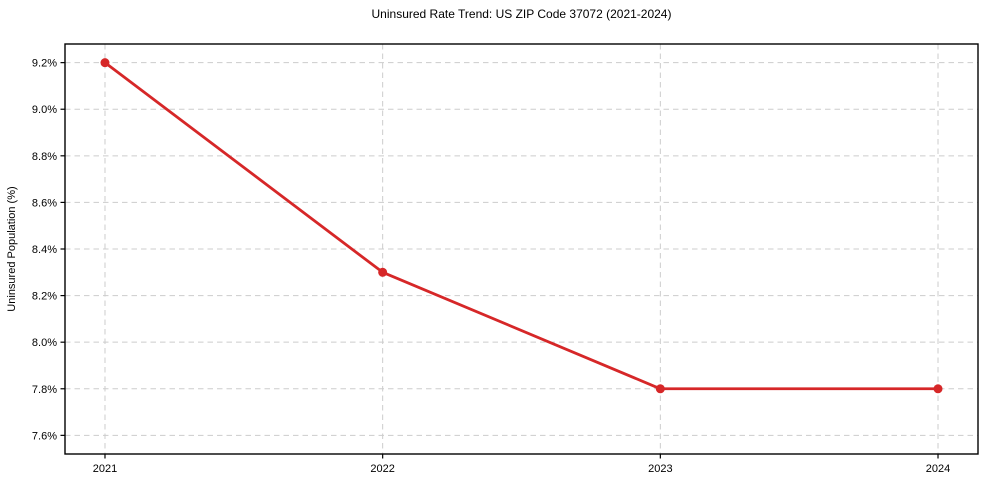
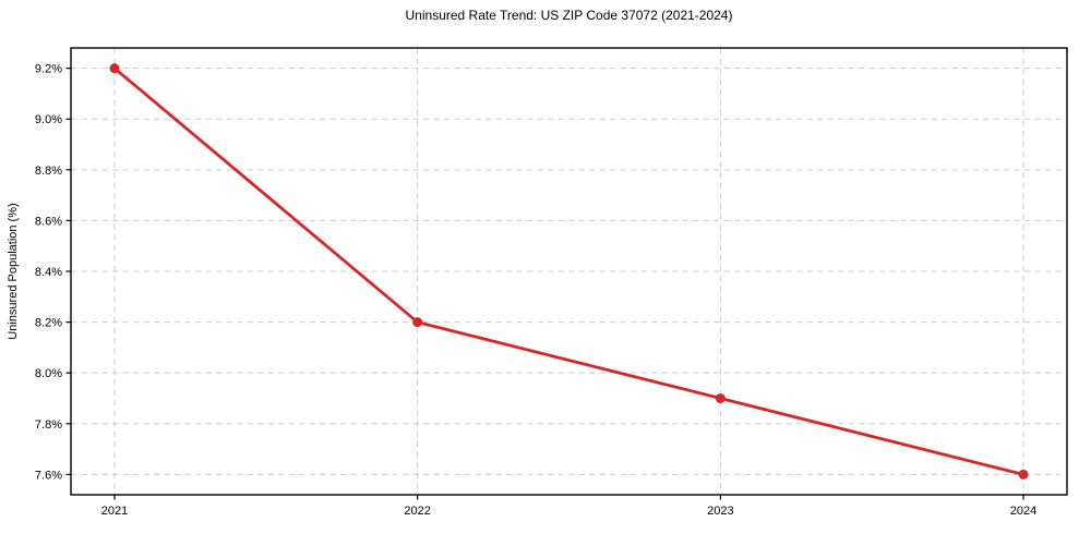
2022: 8.3% -> 8.2%
2023: 7.8% -> 7.9%
2024: 7.8% -> 7.6%
